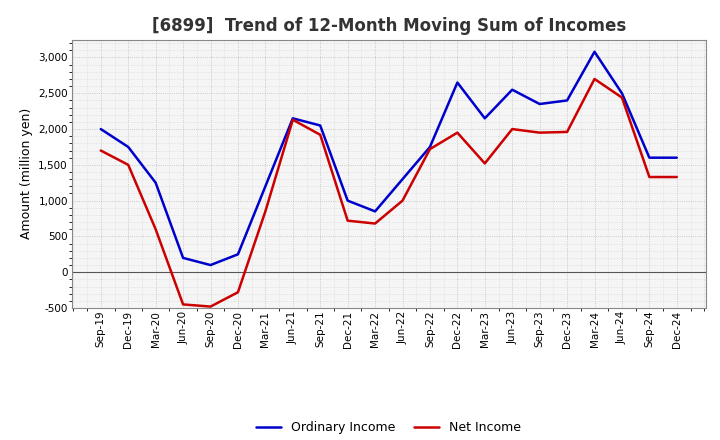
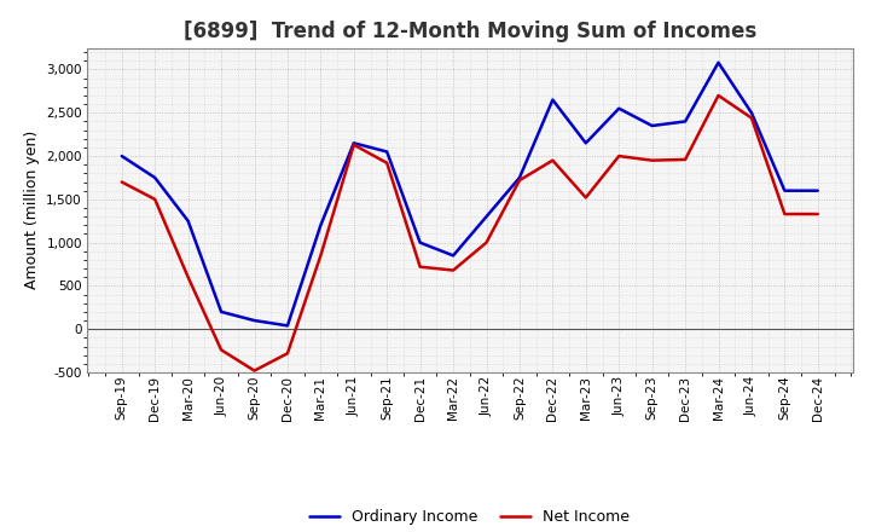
Net Income/Jun-20: -450 -> -240
Ordinary Income/Dec-20: 250 -> 40
